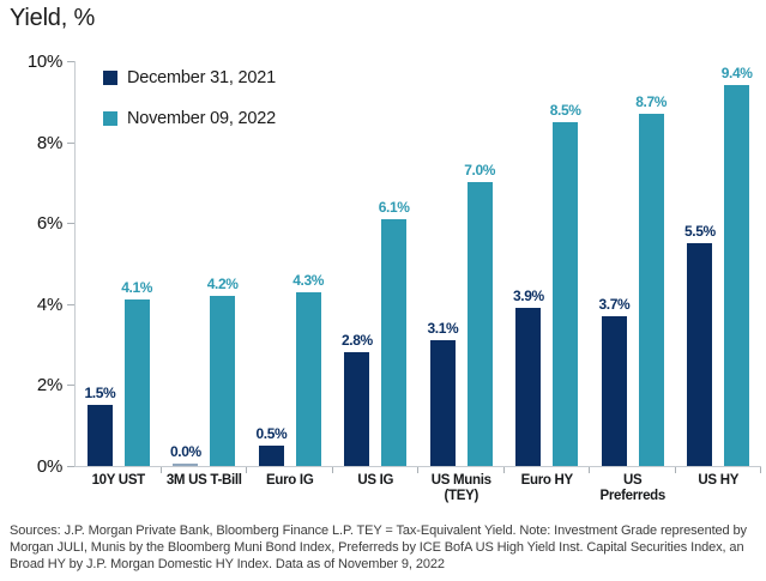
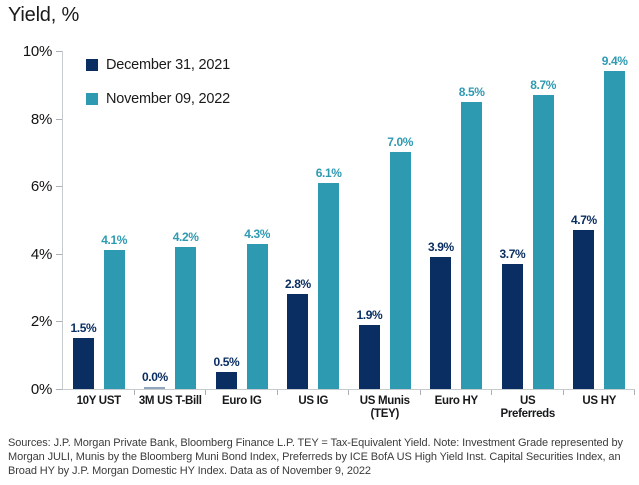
December 31, 2021/US Munis (TEY): 3.1% -> 1.9%
December 31, 2021/US HY: 5.5% -> 4.7%
